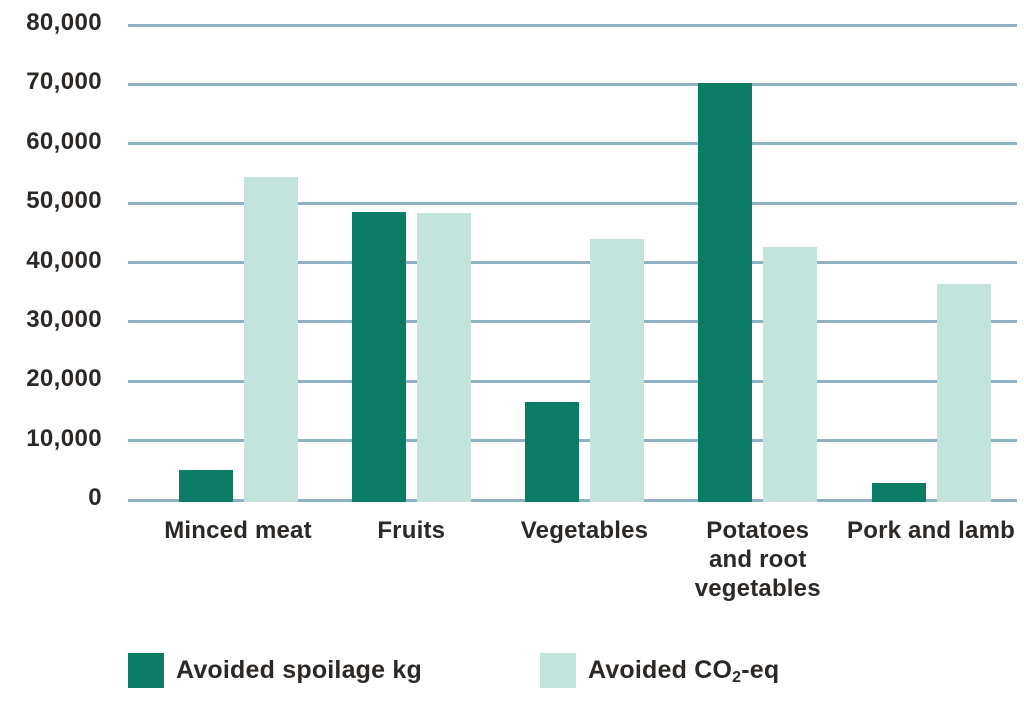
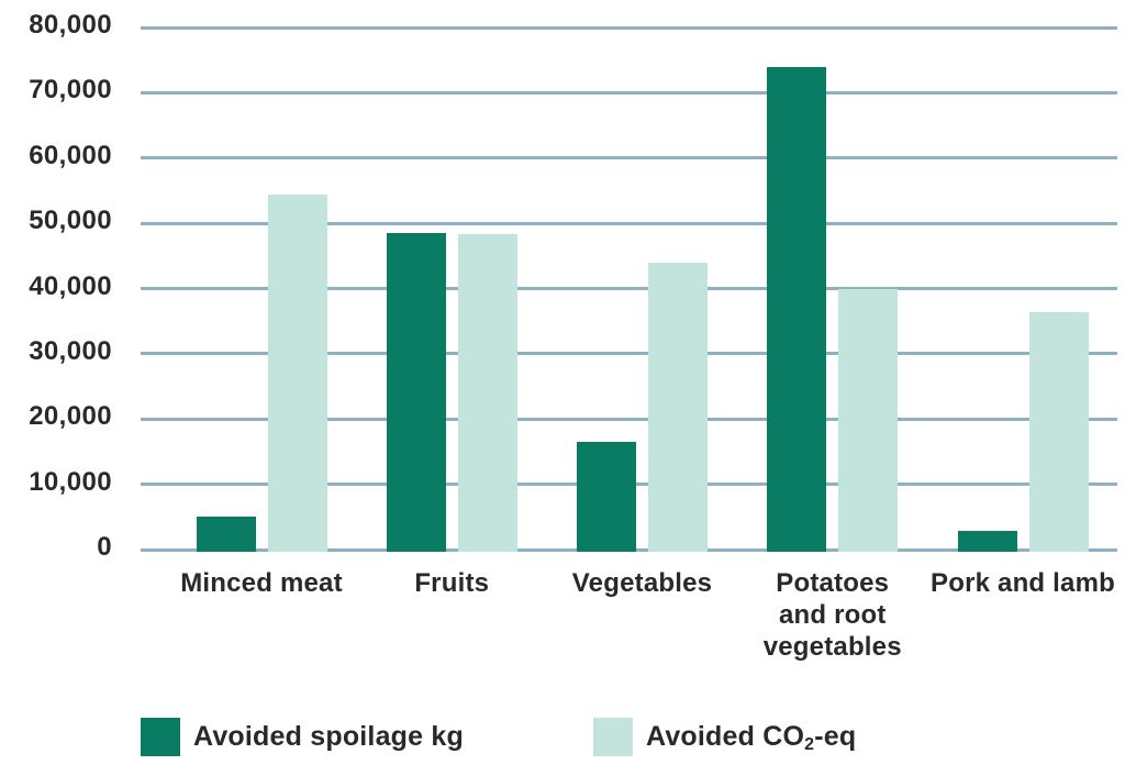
Avoided spoilage kg/Potatoes and root vegetables: 70000 -> 74000
Avoided CO2-eq/Potatoes and root vegetables: 43000 -> 40000
